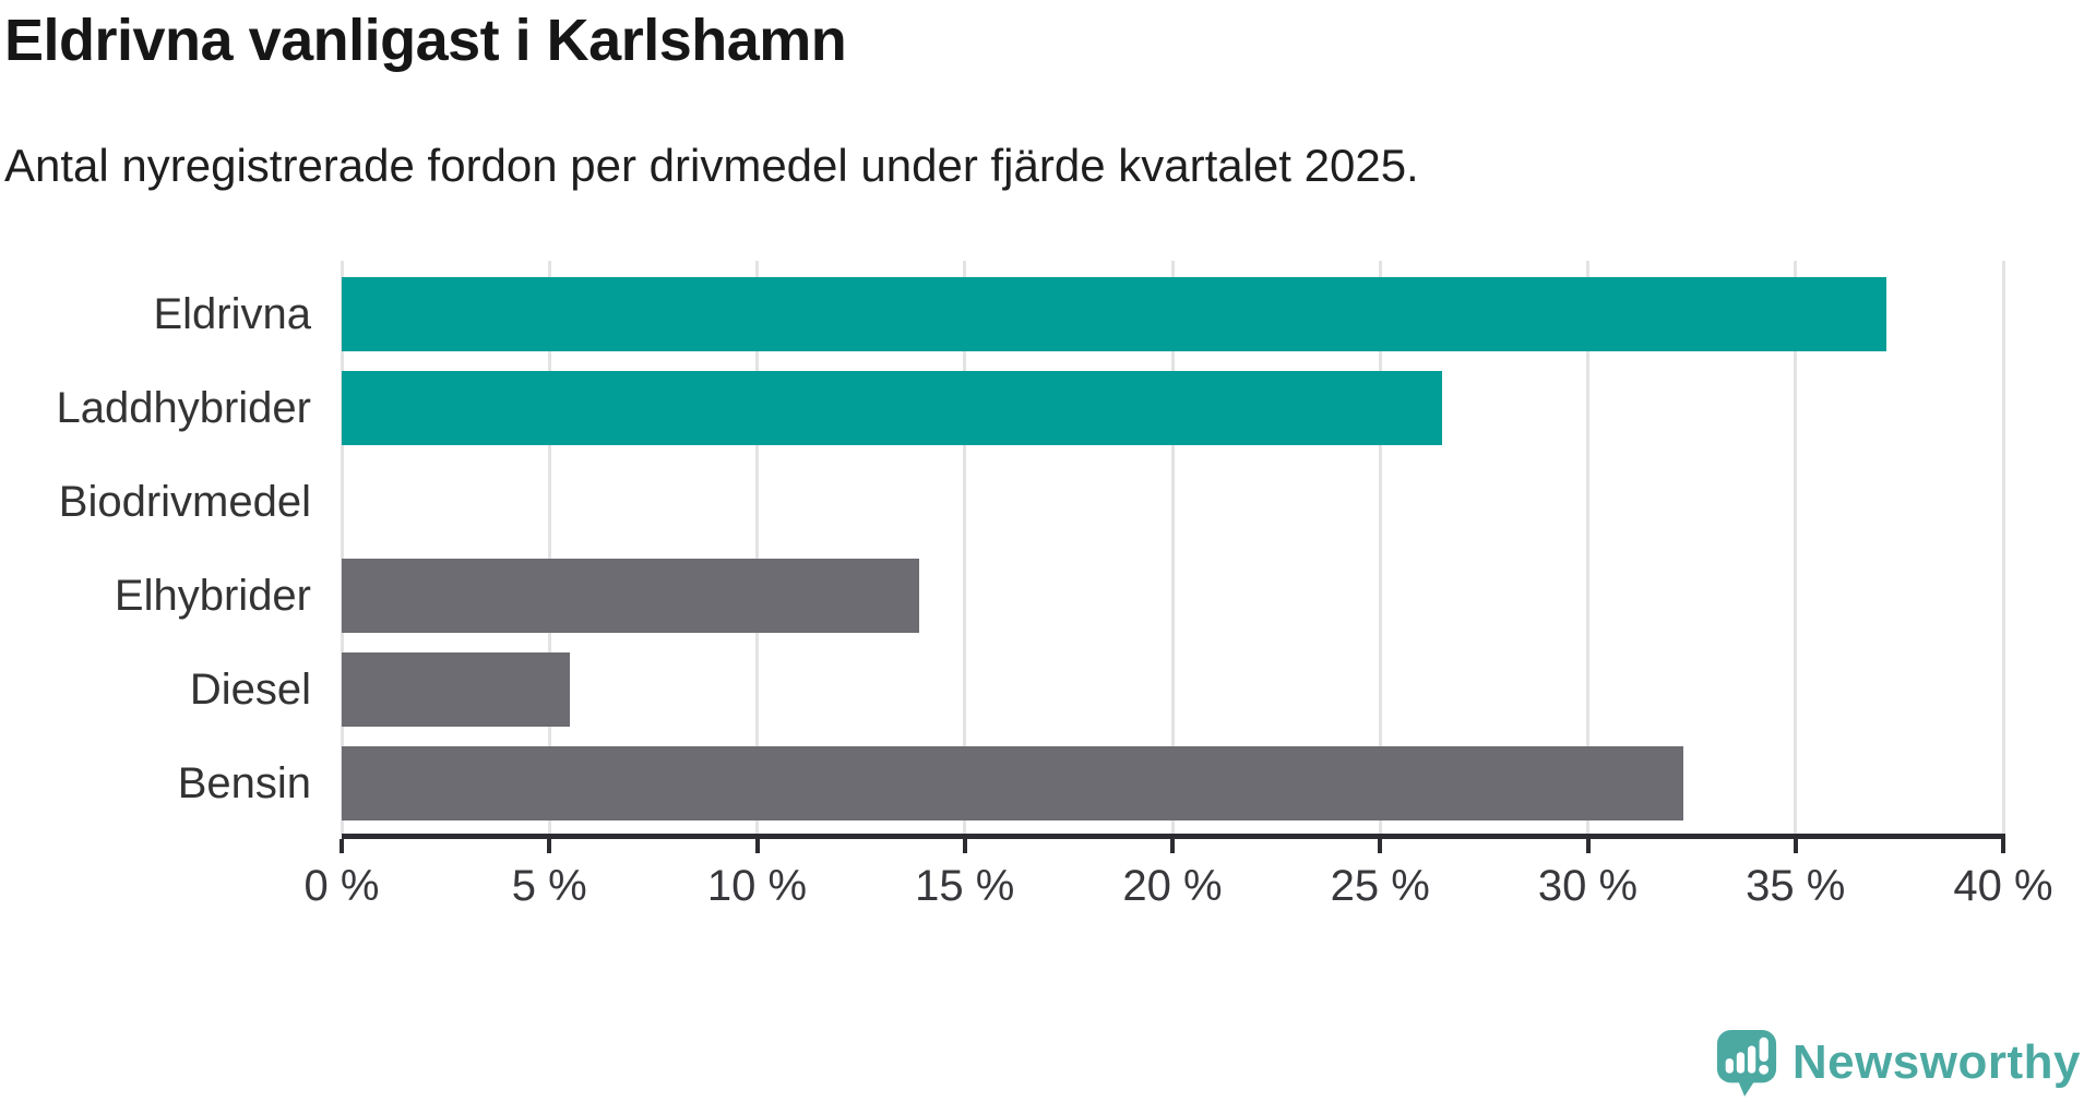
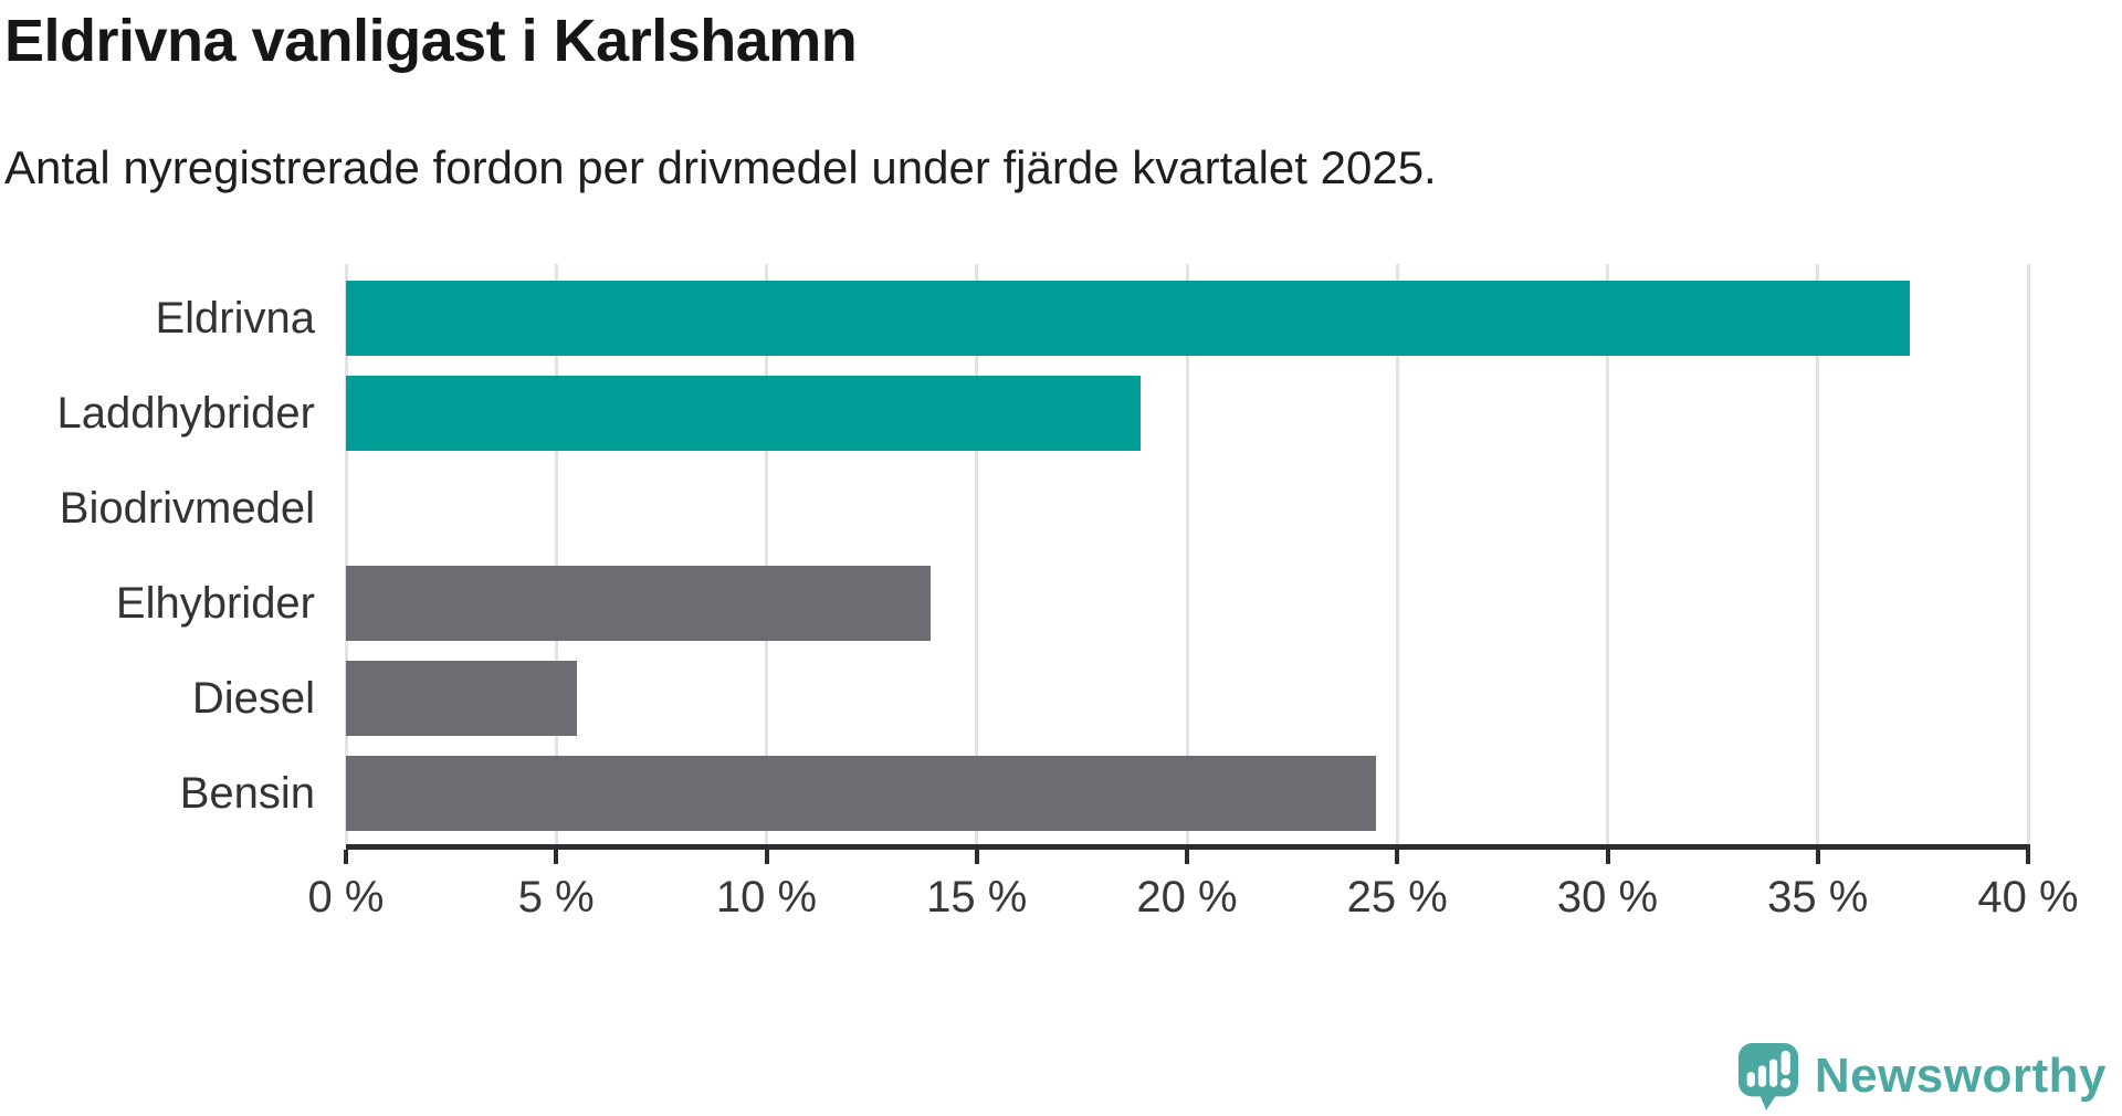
Laddhybrider: 26.5% -> 18.9%
Bensin: 32.3% -> 24.5%
